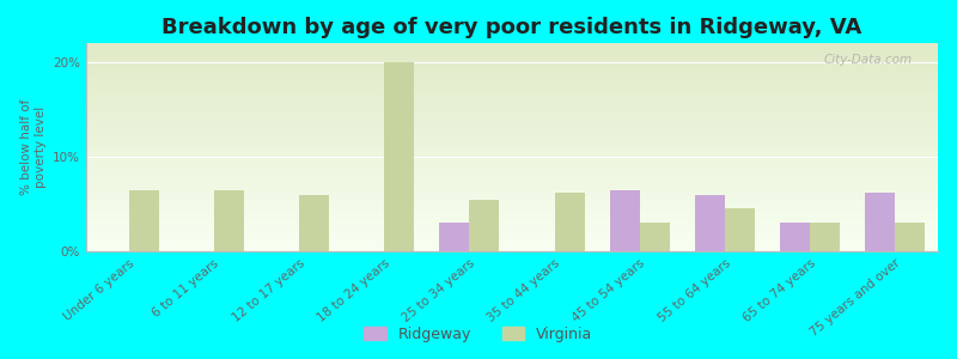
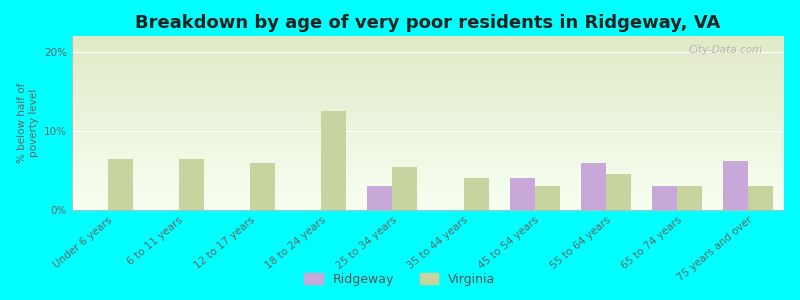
Virginia/18 to 24 years: 20.0% -> 12.5%
Virginia/35 to 44 years: 6.2% -> 4.0%
Ridgeway/45 to 54 years: 6.4% -> 4.0%
